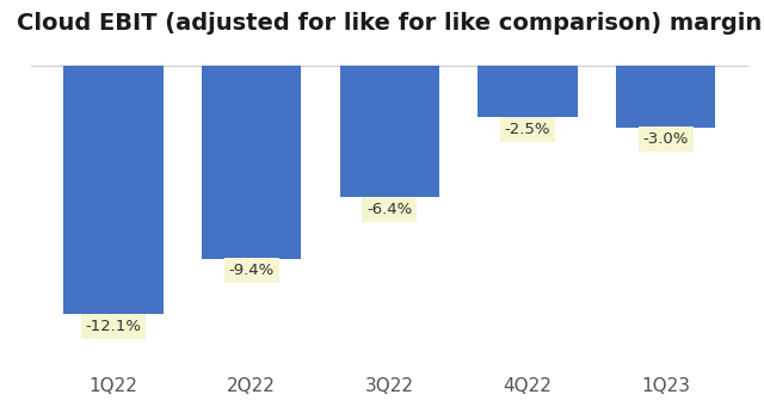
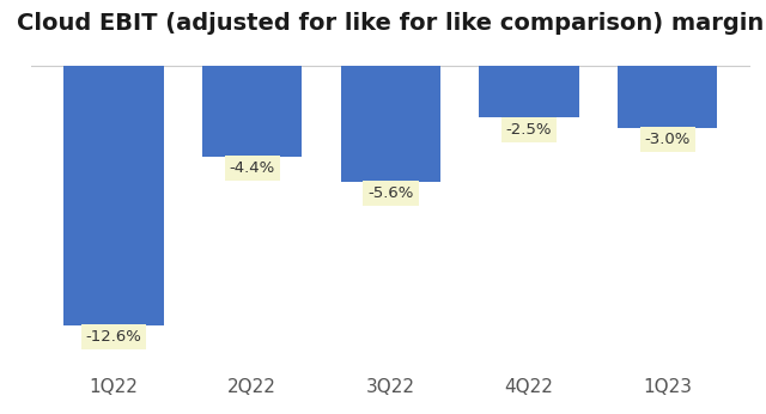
1Q22: -12.1% -> -12.6%
2Q22: -9.4% -> -4.4%
3Q22: -6.4% -> -5.6%
